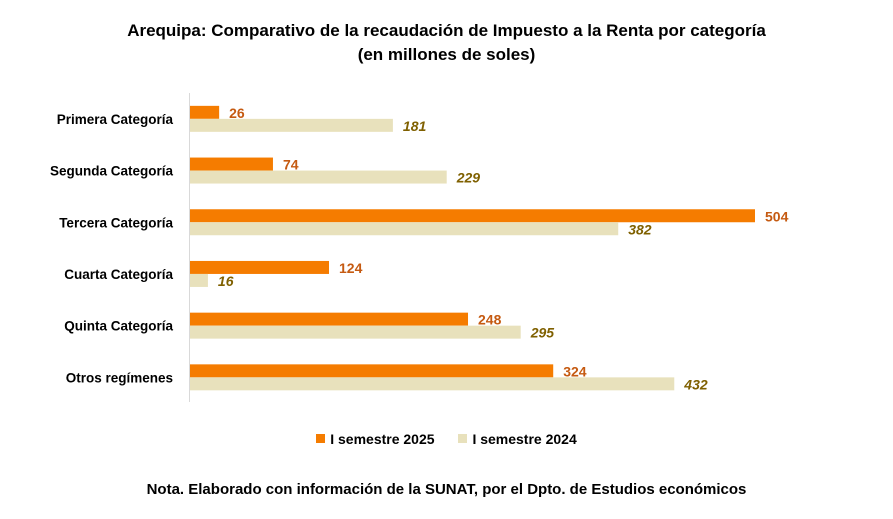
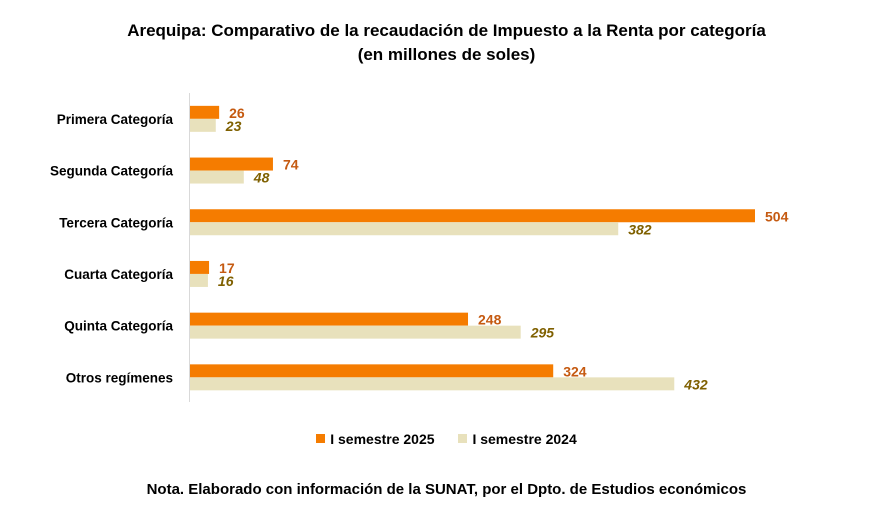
I semestre 2024/Primera Categoría: 181 -> 23
I semestre 2024/Segunda Categoría: 229 -> 48
I semestre 2025/Cuarta Categoría: 124 -> 17
